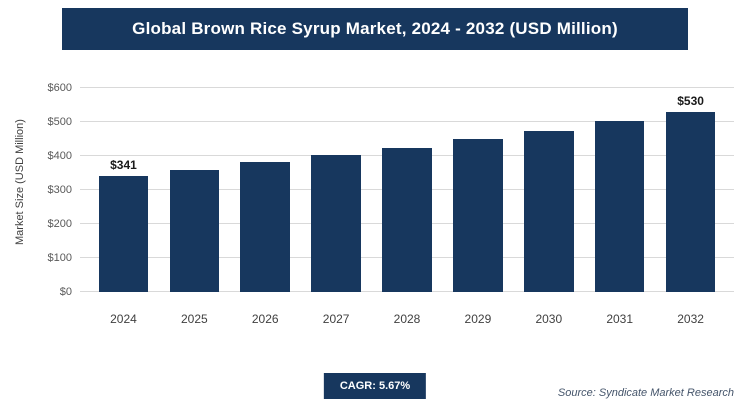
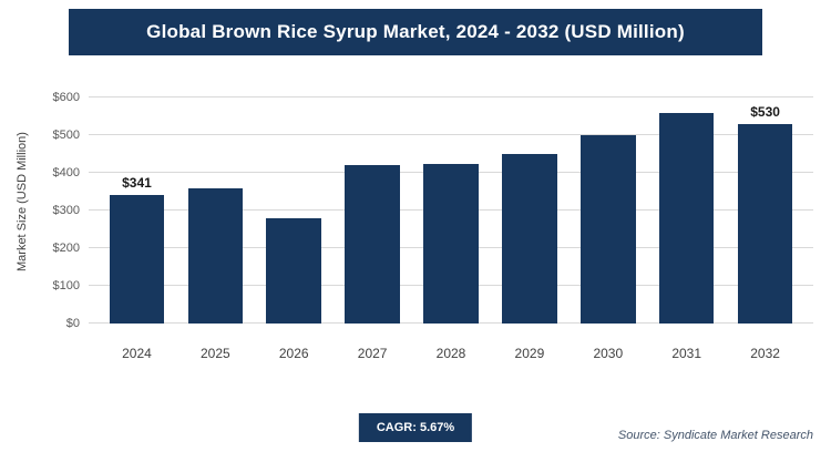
2026: $380 -> $280
2027: $400 -> $420
2030: $480 -> $500
2031: $500 -> $560
